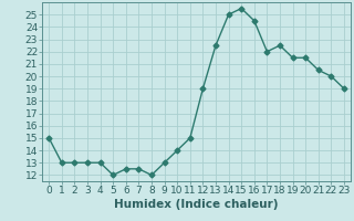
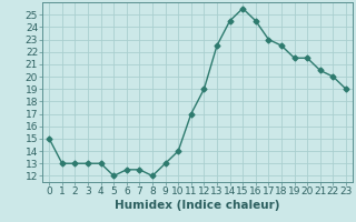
11: 15.0 -> 17.0
14: 25.0 -> 24.5
17: 22.0 -> 23.0
